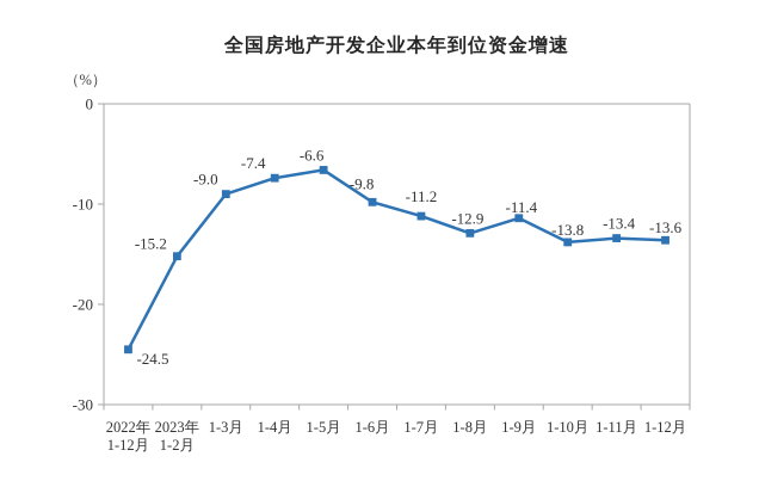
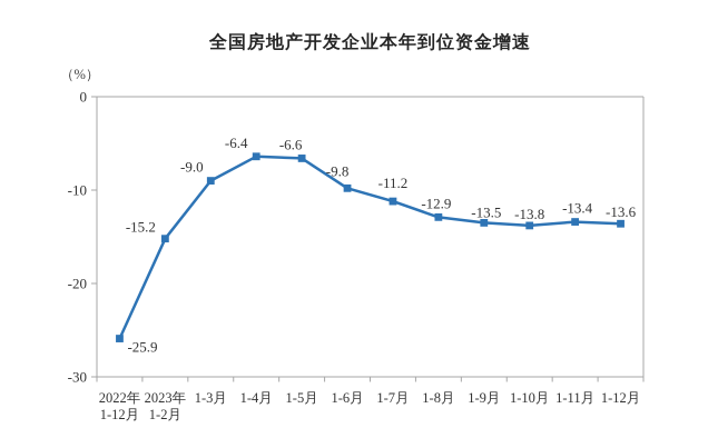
2022年 1-12月: -24.5 -> -25.9
1-4月: -7.4 -> -6.4
1-9月: -11.4 -> -13.5
